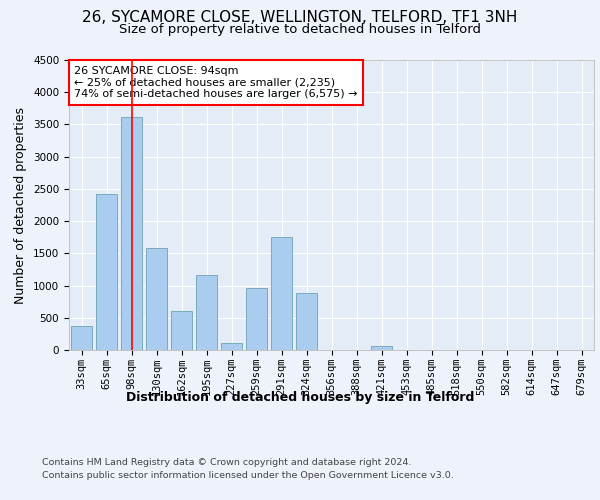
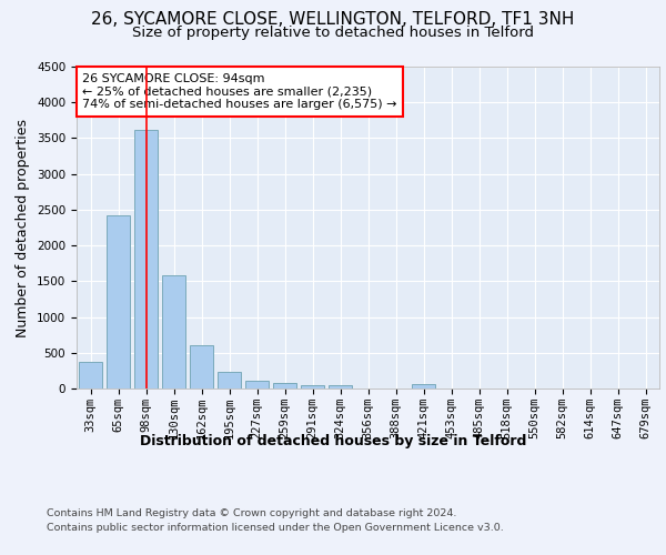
195sqm: 1160 -> 230
259sqm: 960 -> 70
291sqm: 1760 -> 50
324sqm: 880 -> 40
